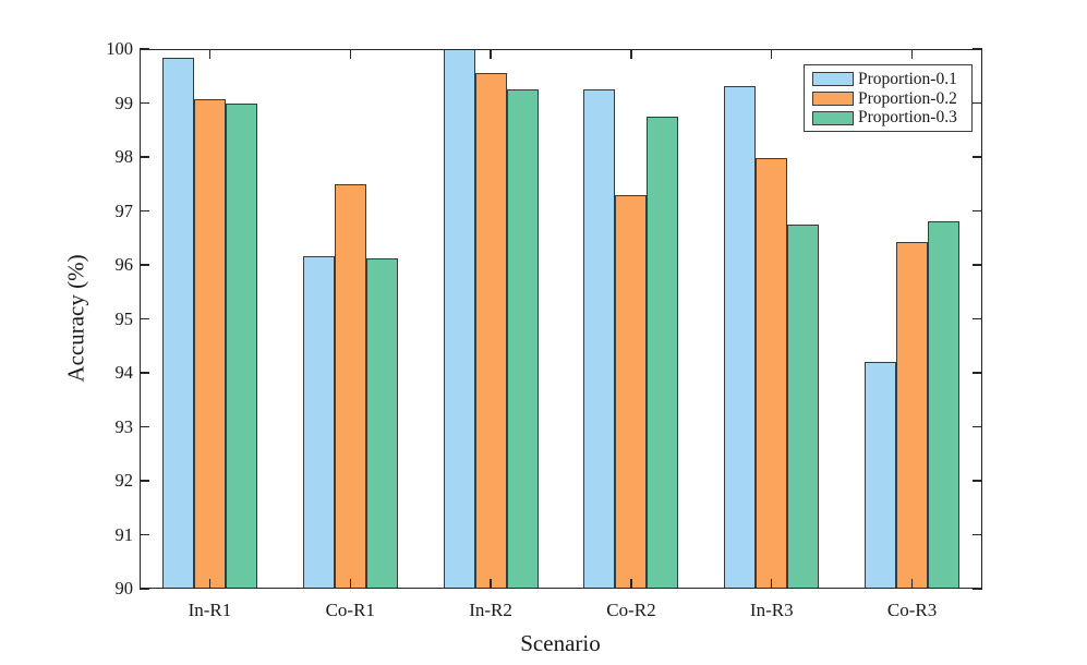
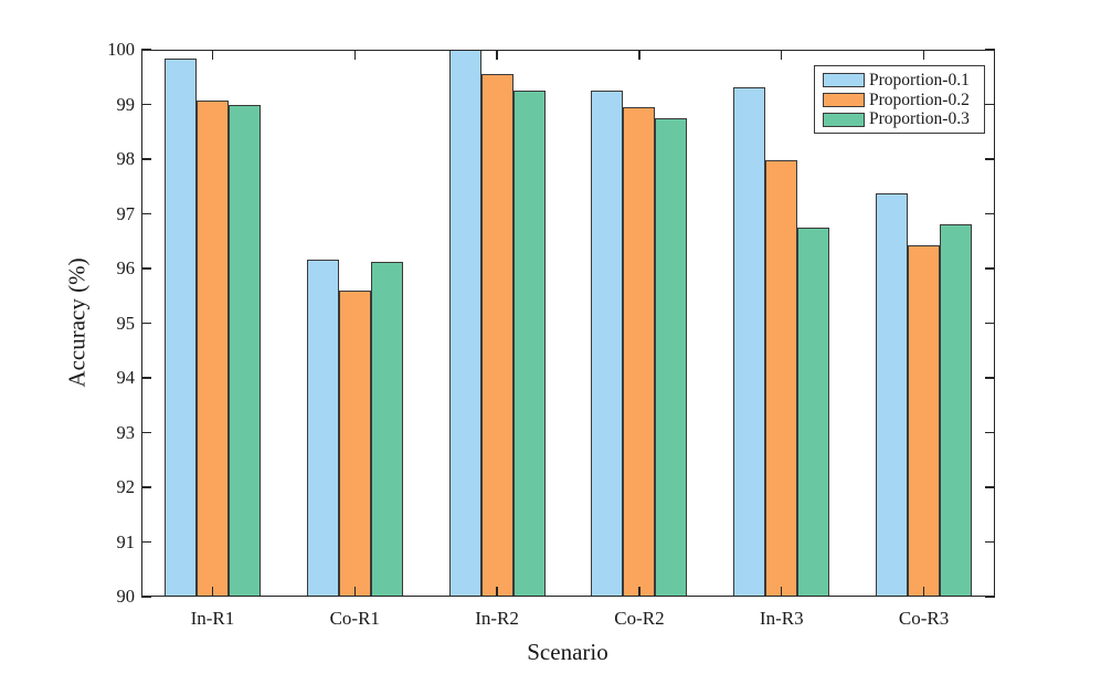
Proportion-0.2/Co-R1: 97.5 -> 95.6
Proportion-0.2/Co-R2: 97.3 -> 99.0
Proportion-0.1/Co-R3: 94.2 -> 97.4
